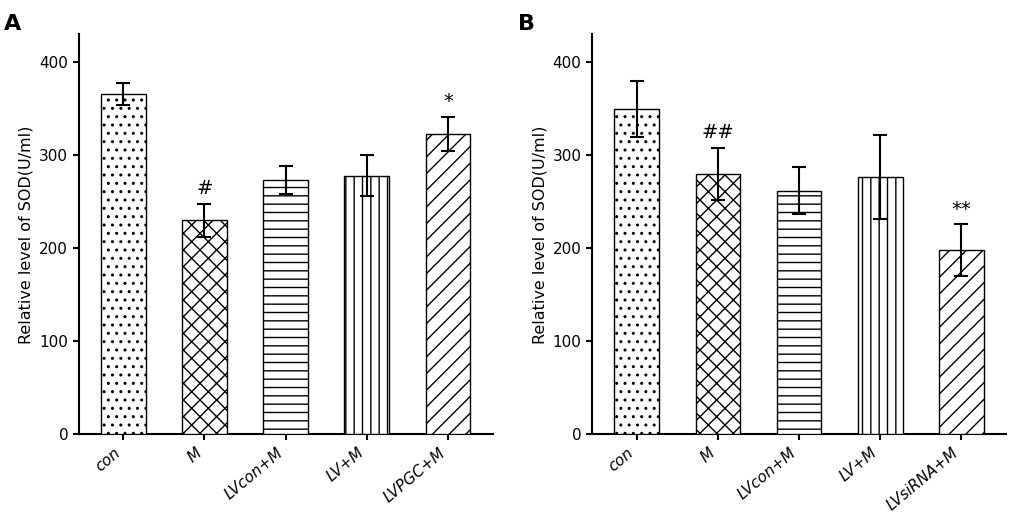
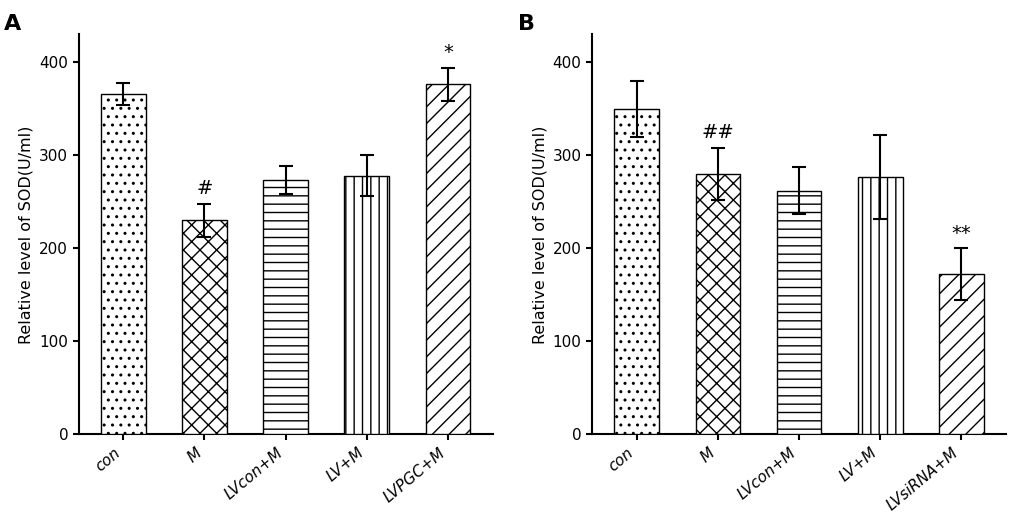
LVPGC+M: 323 -> 376
LVsiRNA+M: 198 -> 172
